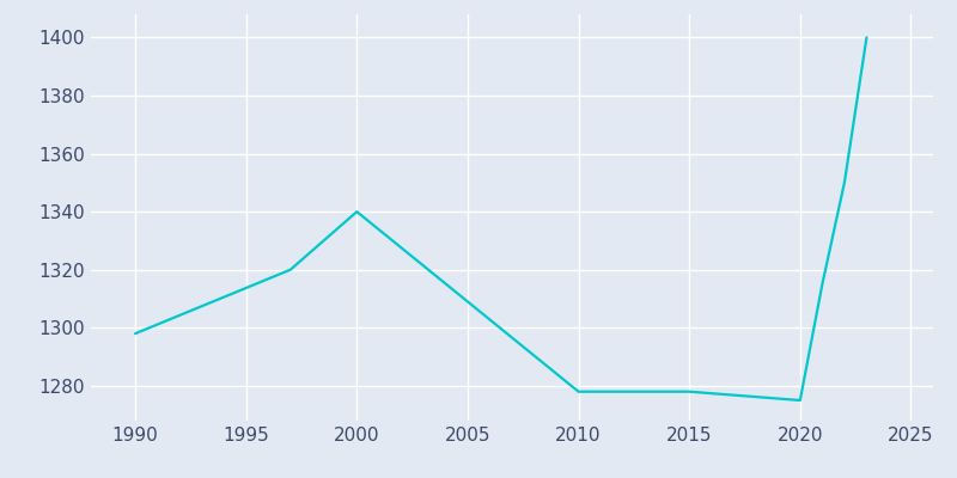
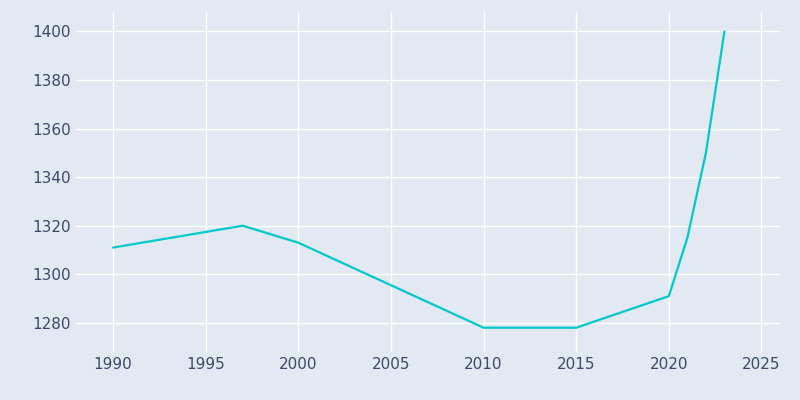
1990: 1298 -> 1311
2000: 1340 -> 1313
2020: 1275 -> 1291
